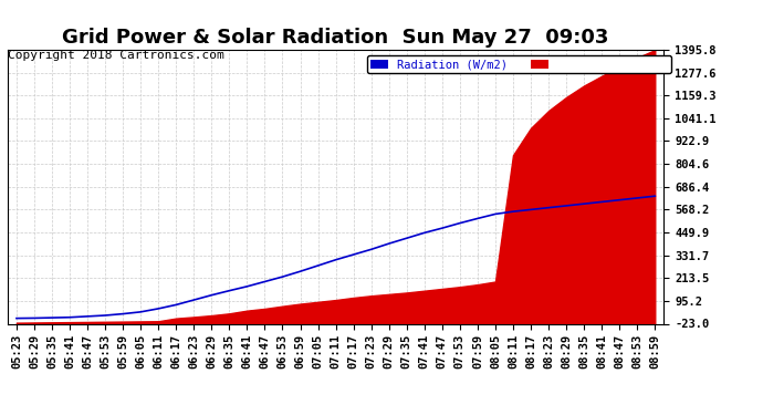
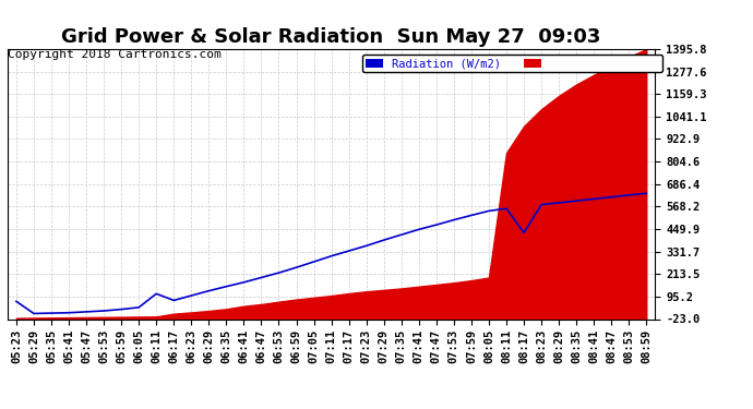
Radiation (W/m2)/05:23: 0 -> 70
Radiation (W/m2)/06:11: 60 -> 110
Radiation (W/m2)/08:17: 570 -> 430
